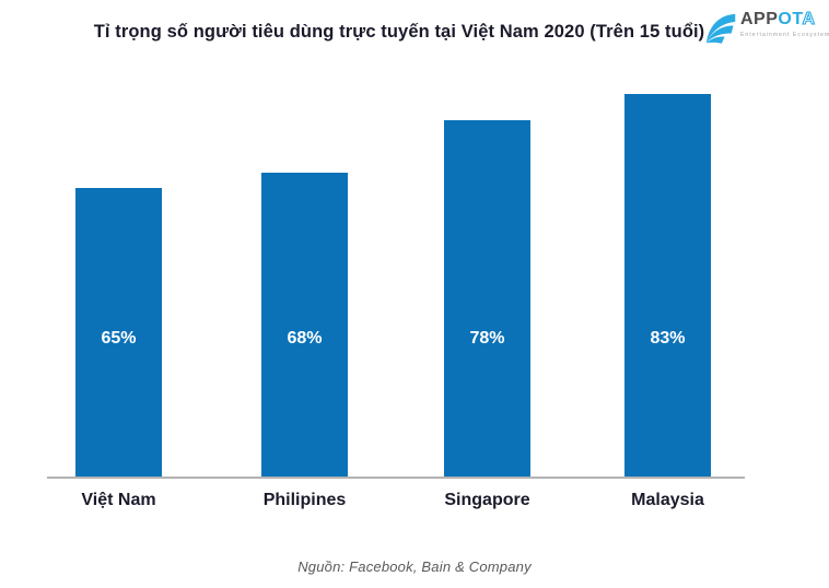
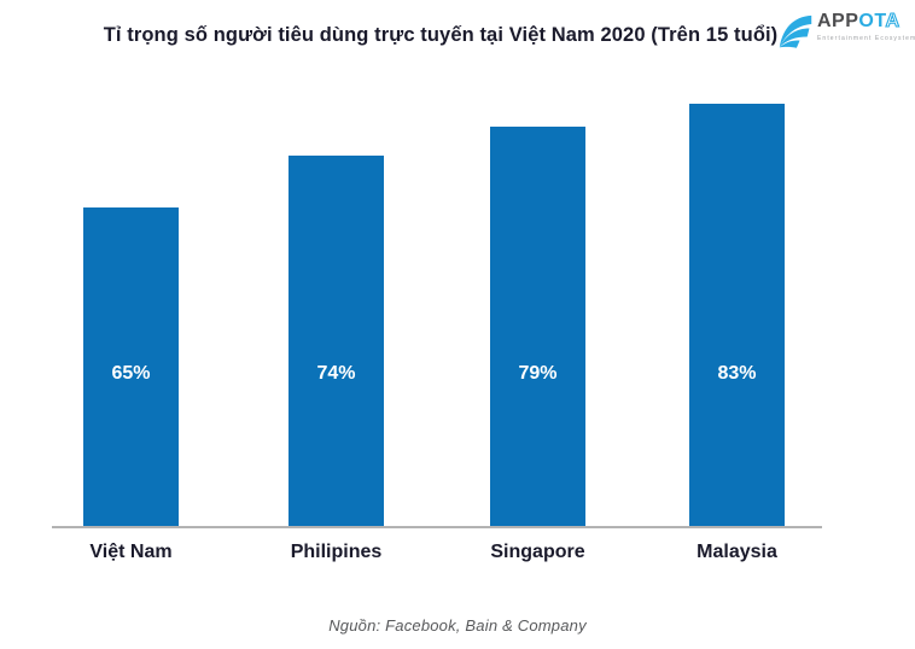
Philipines: 68% -> 74%
Singapore: 78% -> 79%
